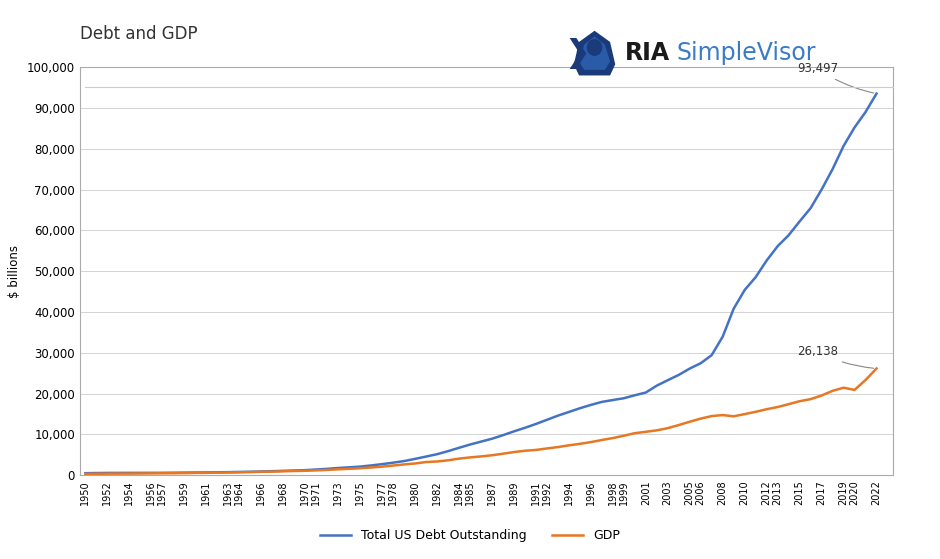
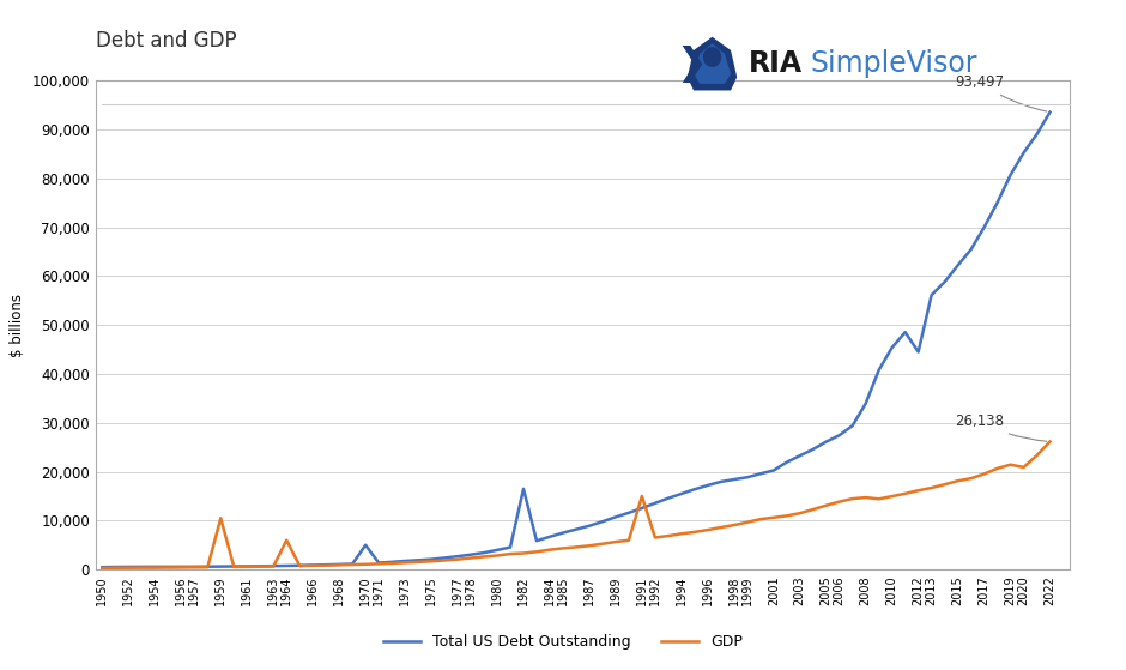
GDP/1959: 500 -> 10,500
GDP/1964: 700 -> 6,000
Total US Debt Outstanding/1970: 1,200 -> 5,000
Total US Debt Outstanding/1982: 5,100 -> 16,500
GDP/1991: 6,200 -> 15,000
Total US Debt Outstanding/2012: 52,600 -> 44,500
